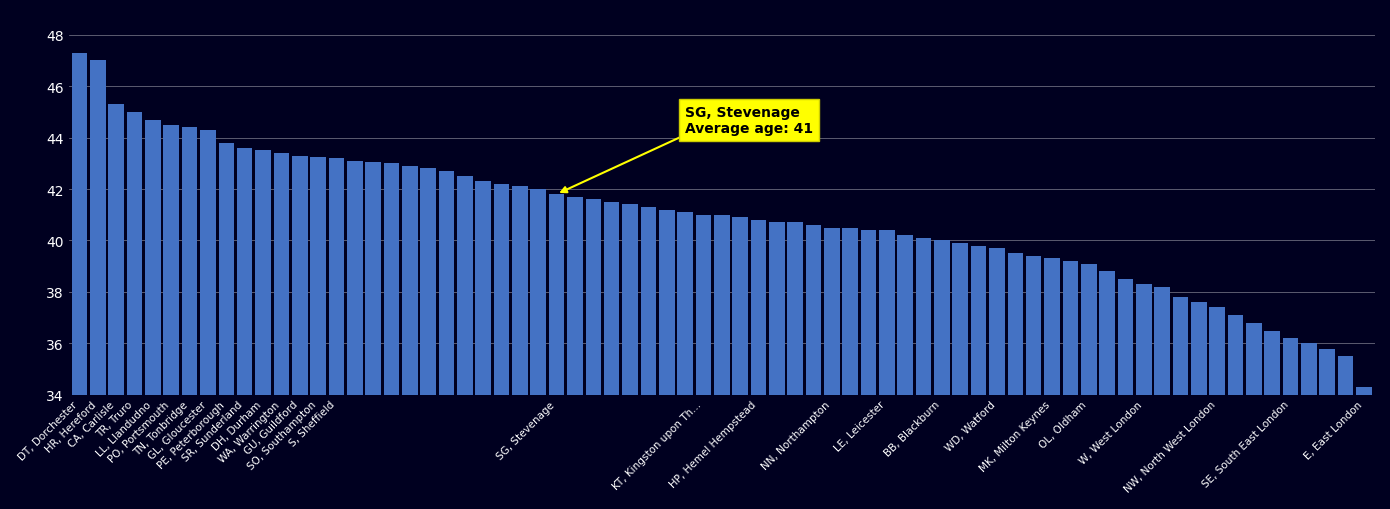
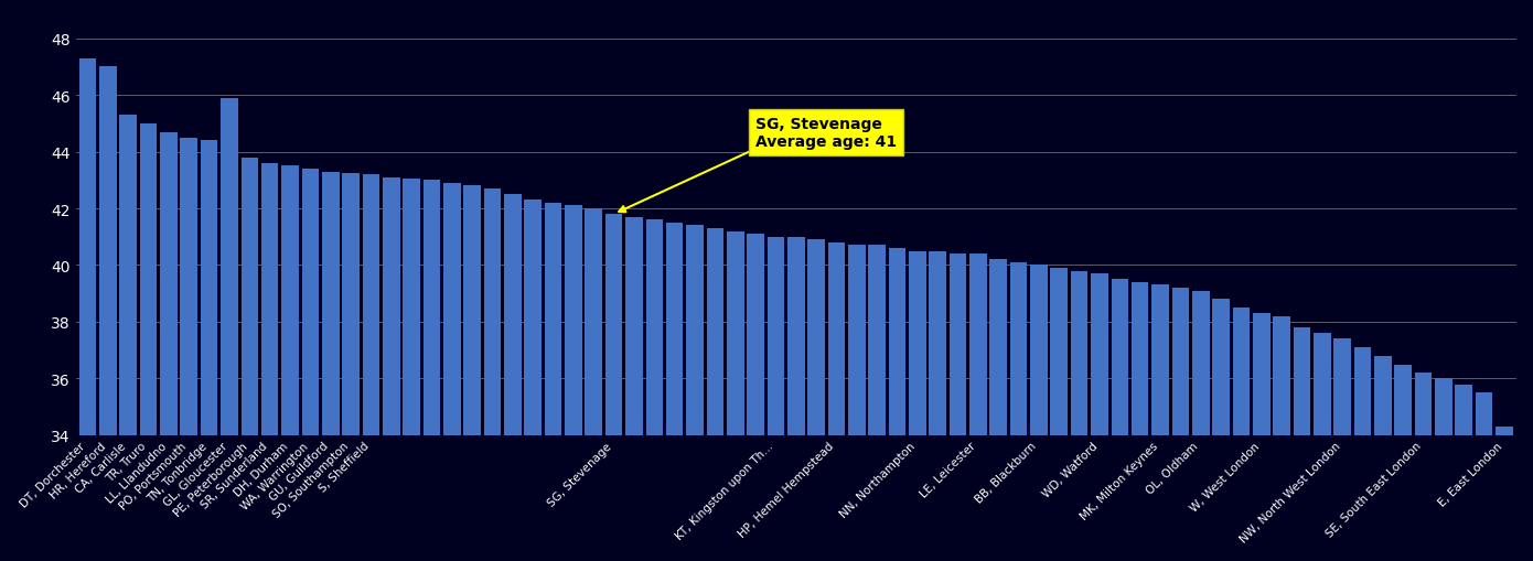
GL, Gloucester: 44.30 -> 45.90
